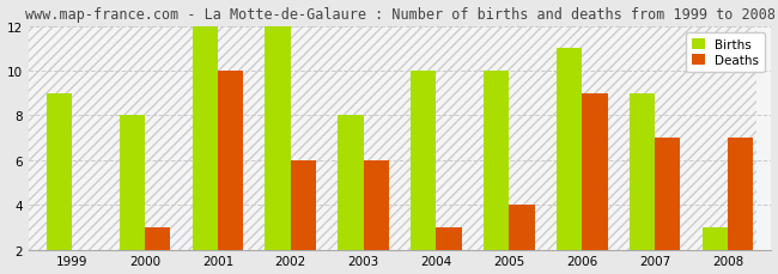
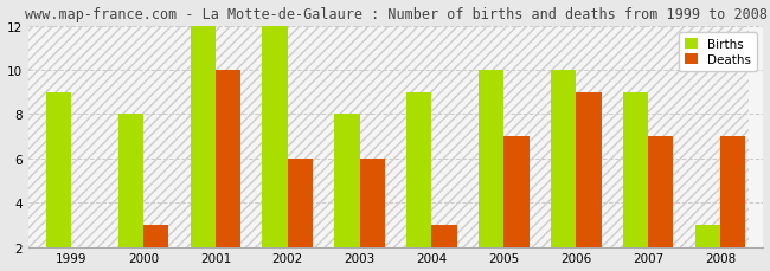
Births/2004: 10 -> 9
Deaths/2005: 4 -> 7
Births/2006: 11 -> 10
